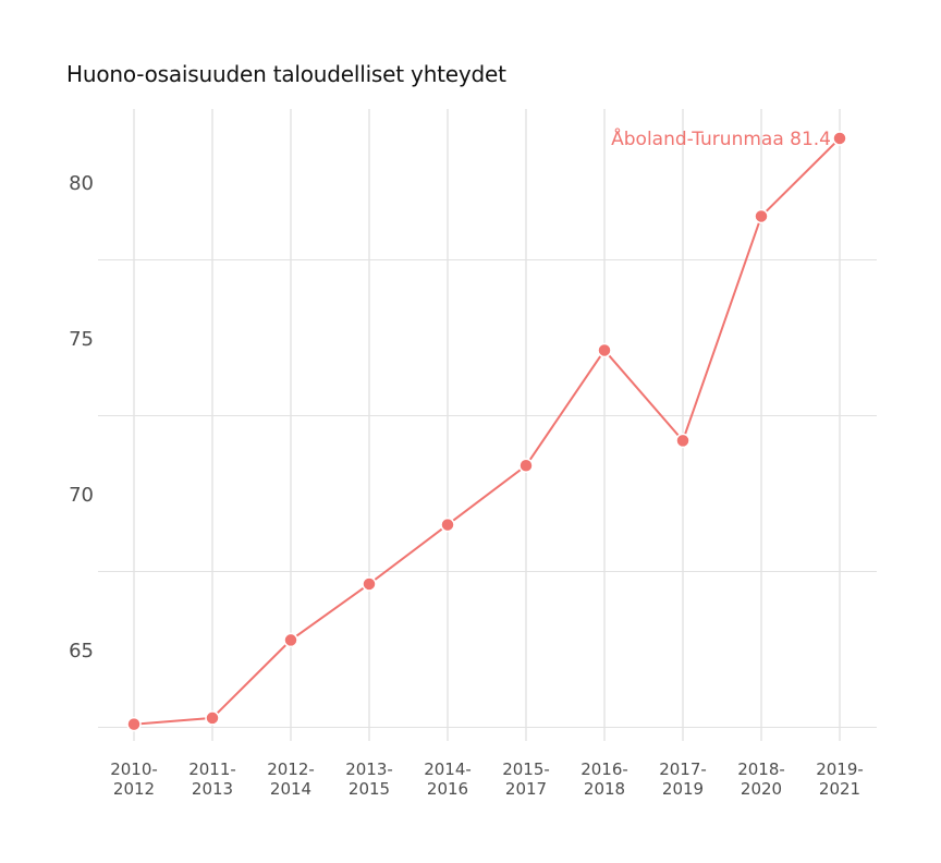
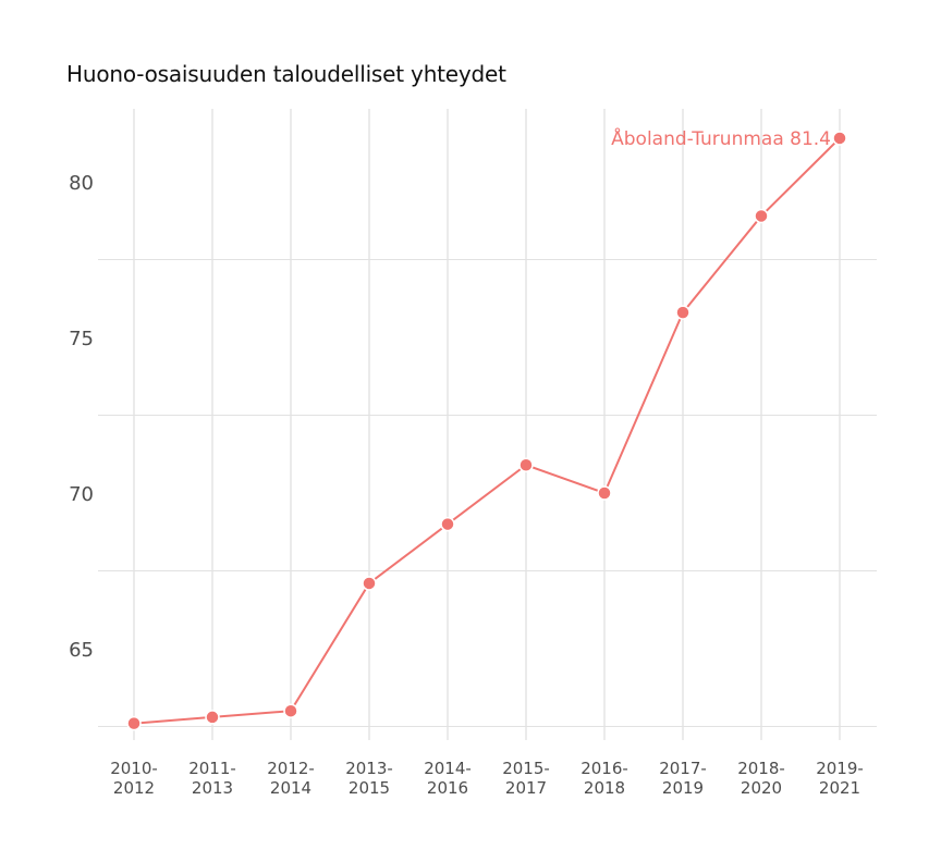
2012-2014: 65.3 -> 63.0
2016-2018: 74.6 -> 70.0
2017-2019: 71.7 -> 75.8
